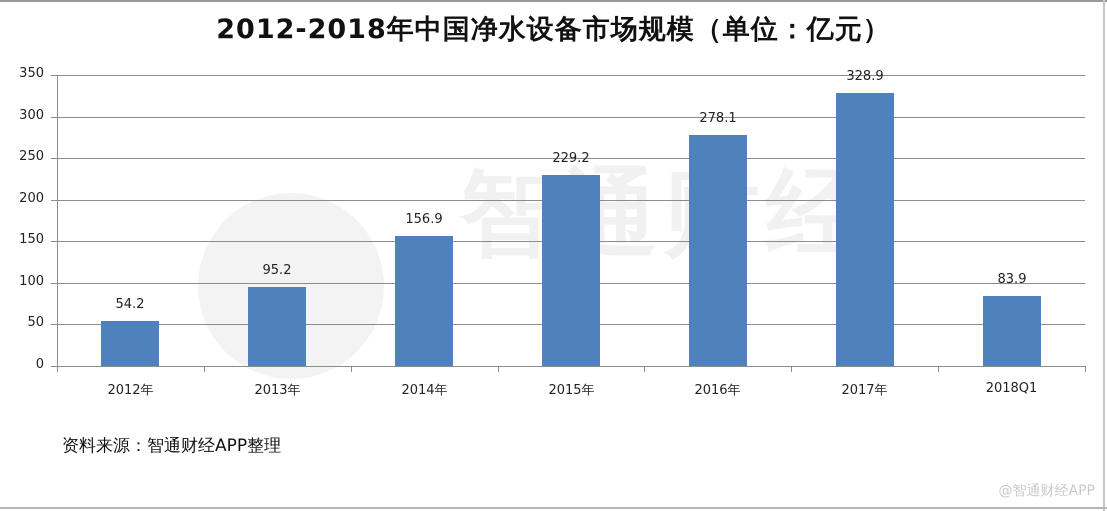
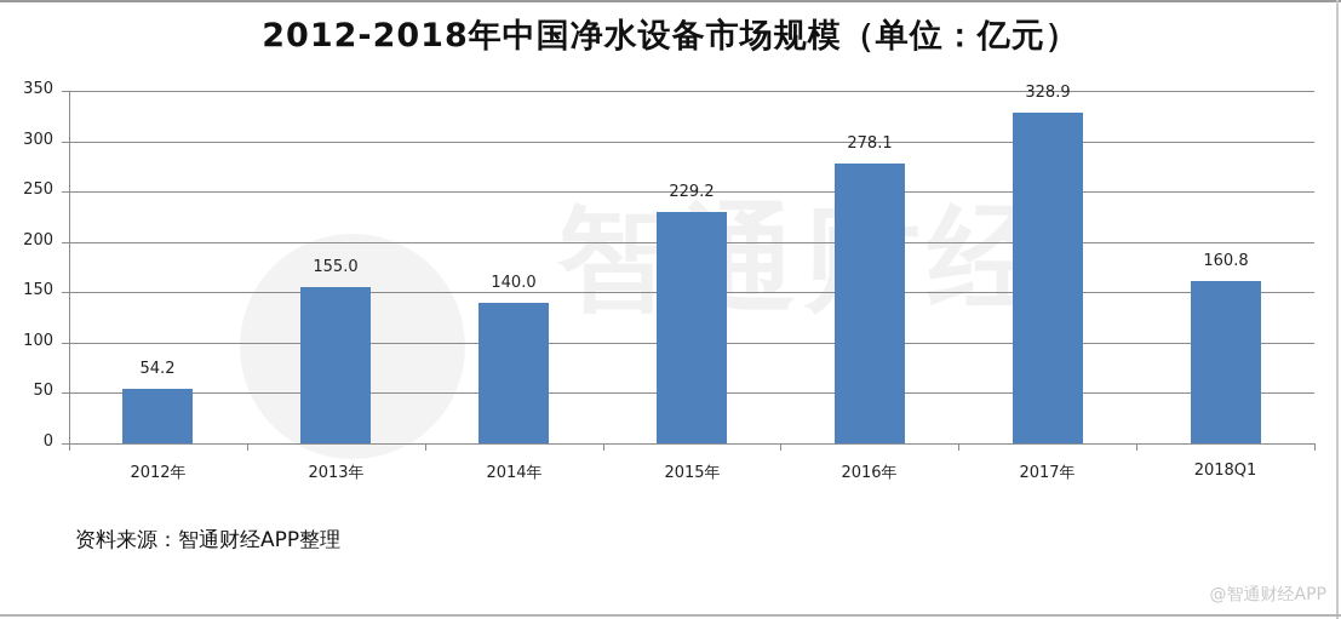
2013年: 95.2 -> 155.0
2014年: 156.9 -> 140.0
2018Q1: 83.9 -> 160.8
